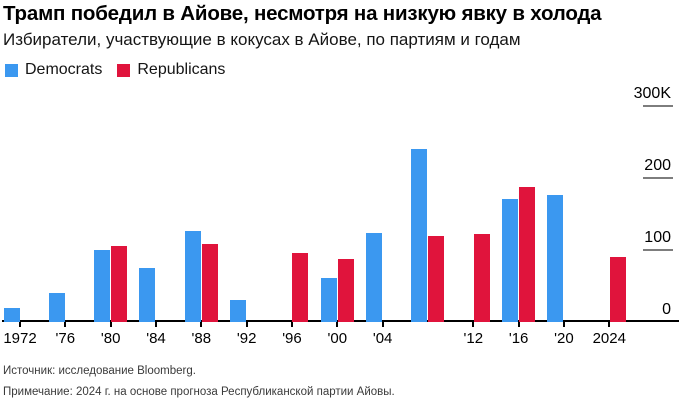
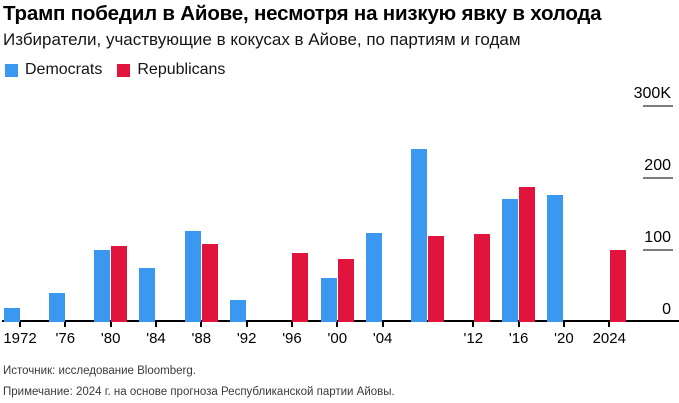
Republicans/2024: 90K -> 100K
